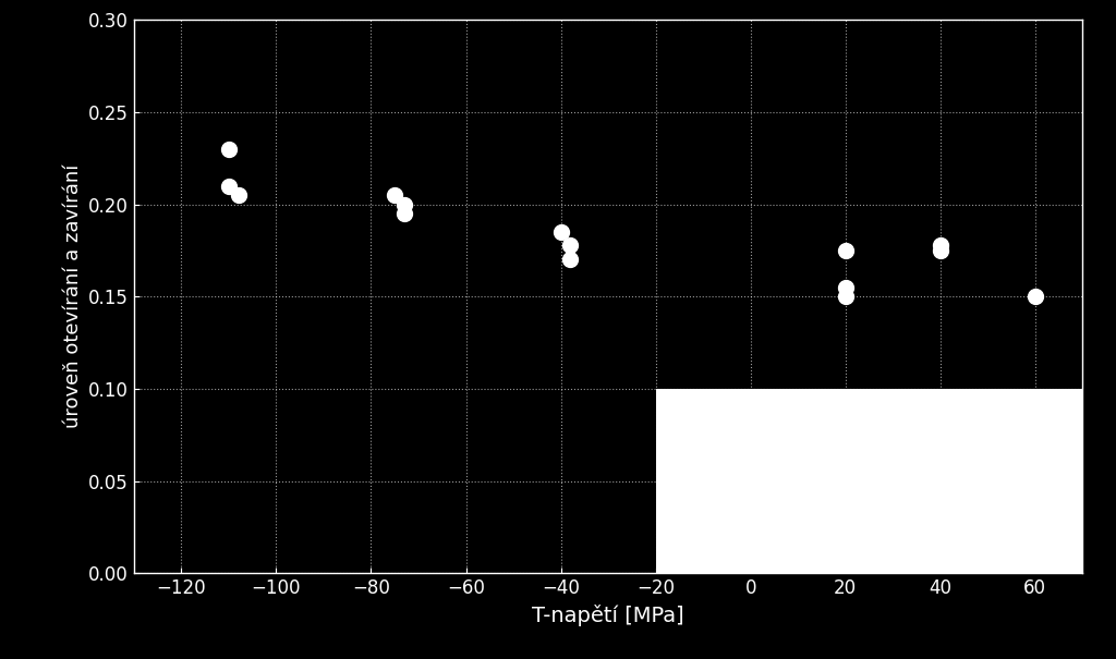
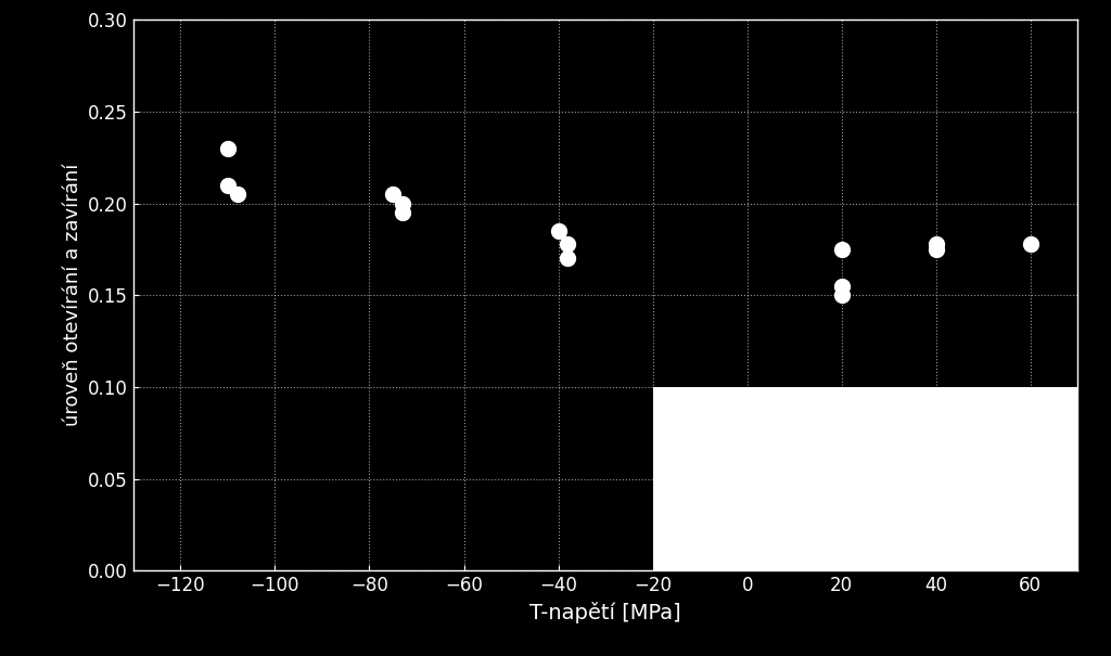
60: 0.150 -> 0.178
